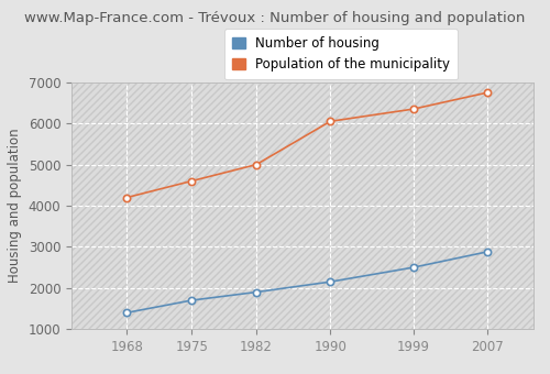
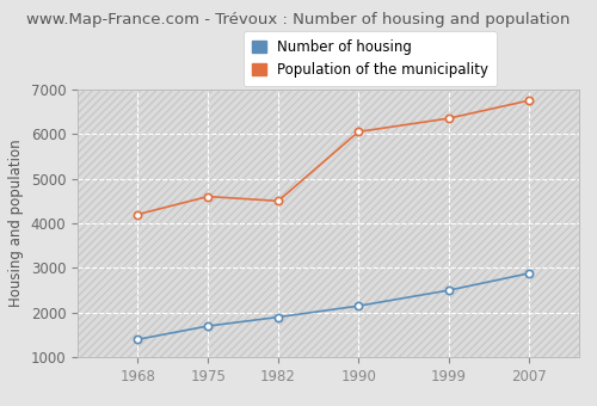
Population of the municipality/1982: 5000 -> 4500
